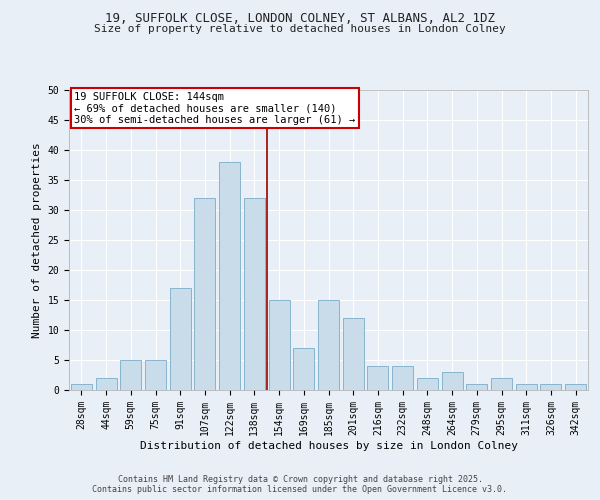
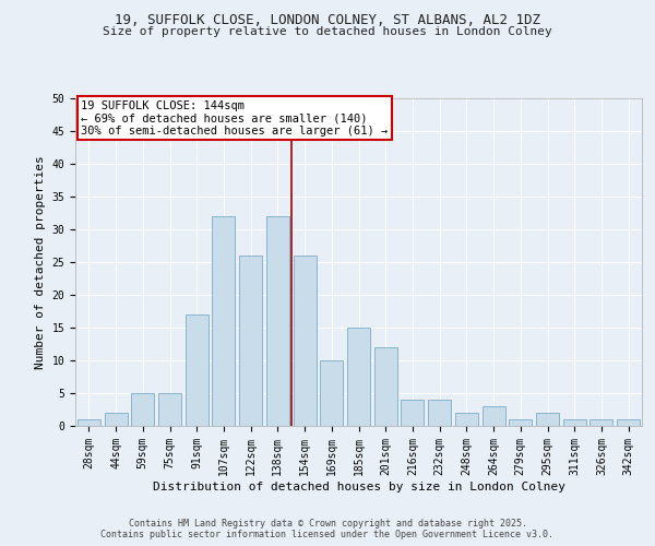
122sqm: 38 -> 26
154sqm: 15 -> 26
169sqm: 7 -> 10
